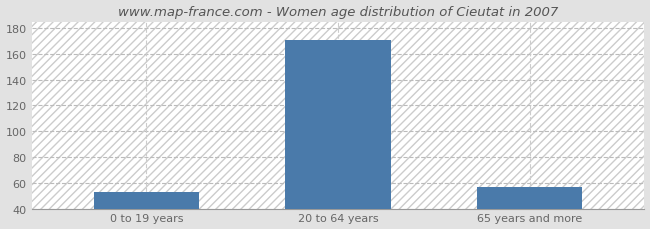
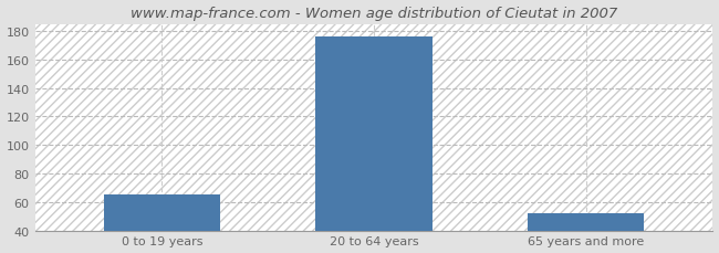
0 to 19 years: 53 -> 65
20 to 64 years: 171 -> 176
65 years and more: 57 -> 52
